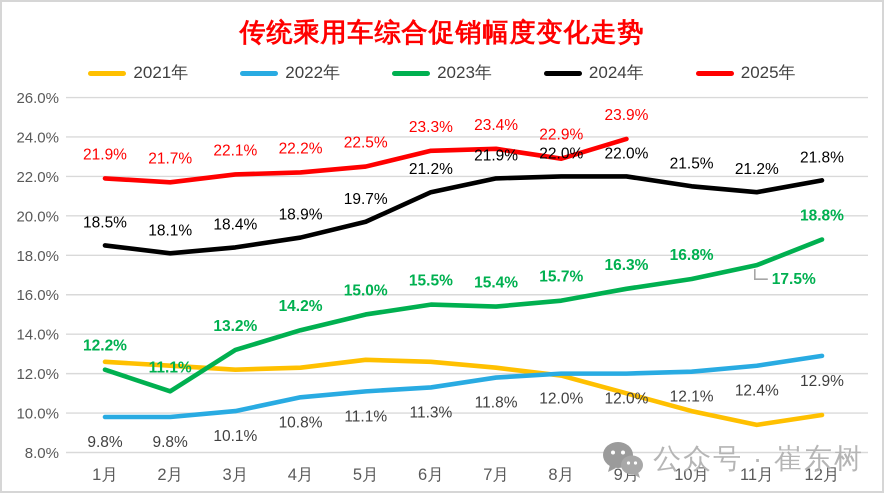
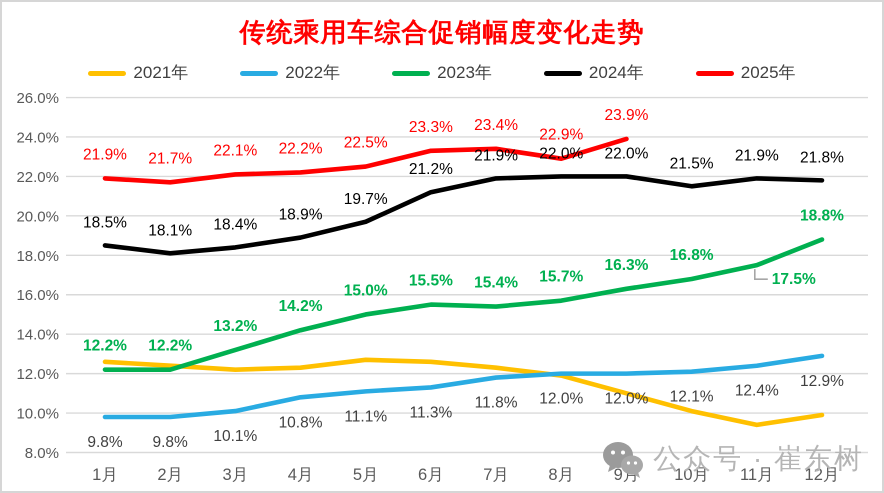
2023年/2月: 11.1% -> 12.2%
2024年/11月: 21.2% -> 21.9%
